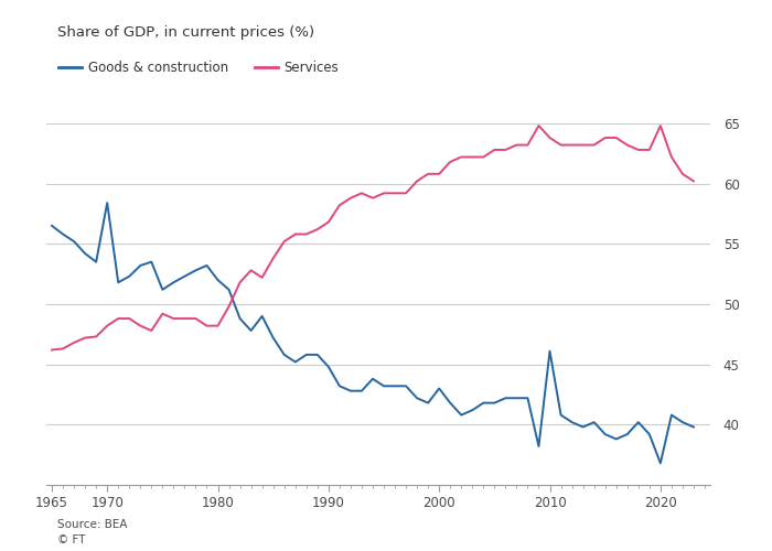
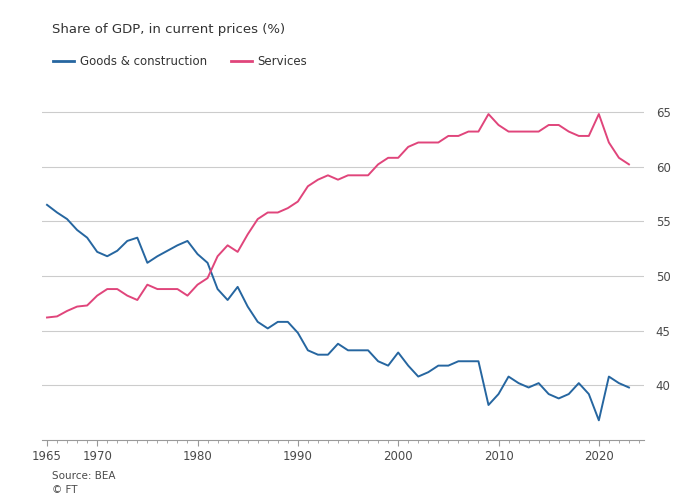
Goods & construction/1970: 58.4 -> 52.2
Services/1980: 48.2 -> 49.2
Goods & construction/2010: 46.1 -> 39.2
